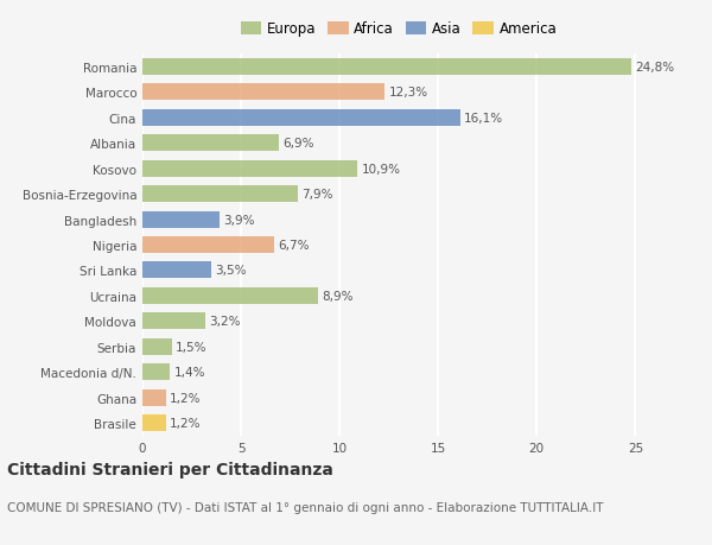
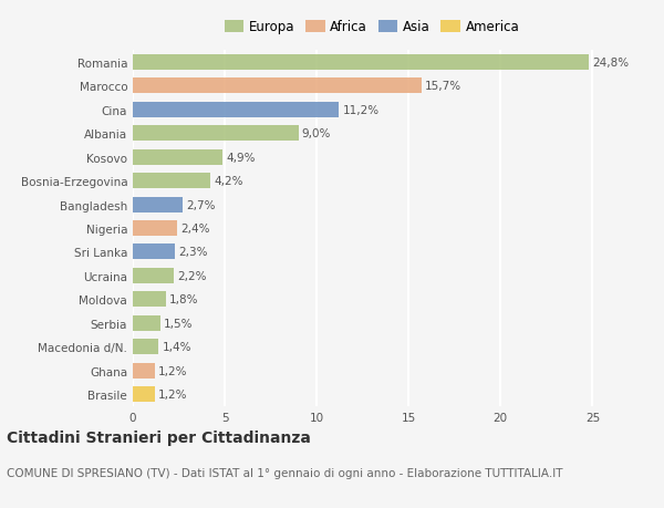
Marocco: 12,3% -> 15,7%
Cina: 16,1% -> 11,2%
Albania: 6,9% -> 9,0%
Kosovo: 10,9% -> 4,9%
Bosnia-Erzegovina: 7,9% -> 4,2%
Bangladesh: 3,9% -> 2,7%
Nigeria: 6,7% -> 2,4%
Sri Lanka: 3,5% -> 2,3%
Ucraina: 8,9% -> 2,2%
Moldova: 3,2% -> 1,8%
